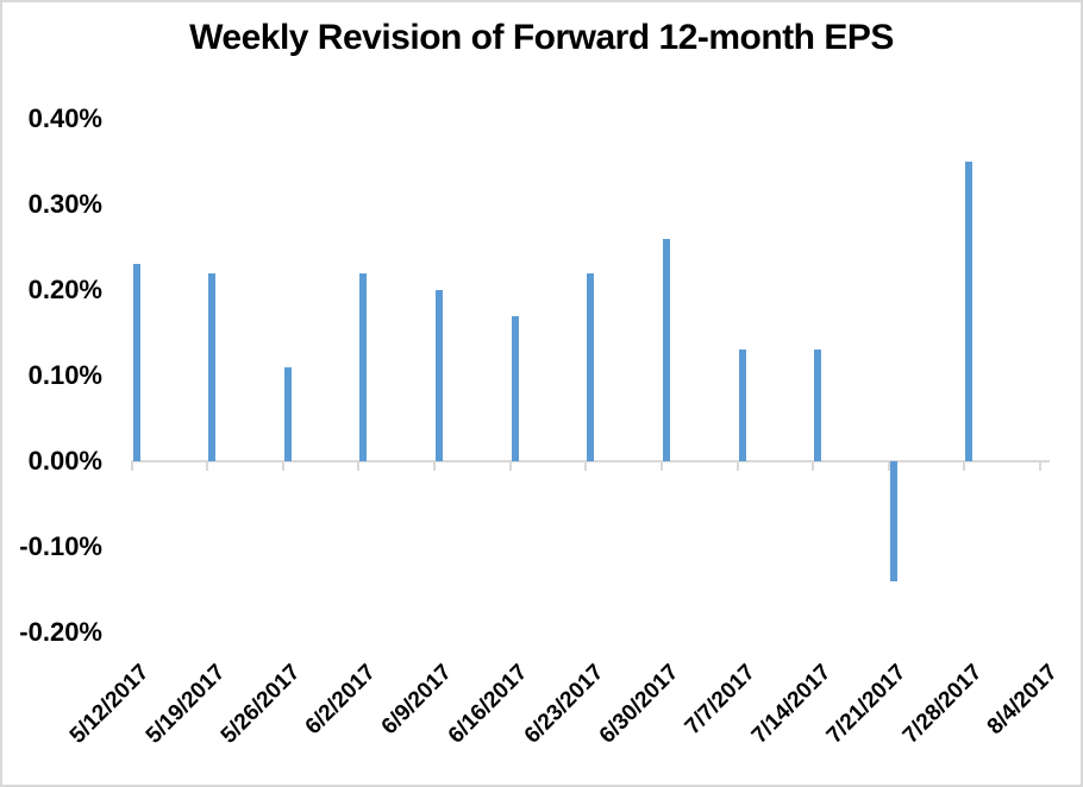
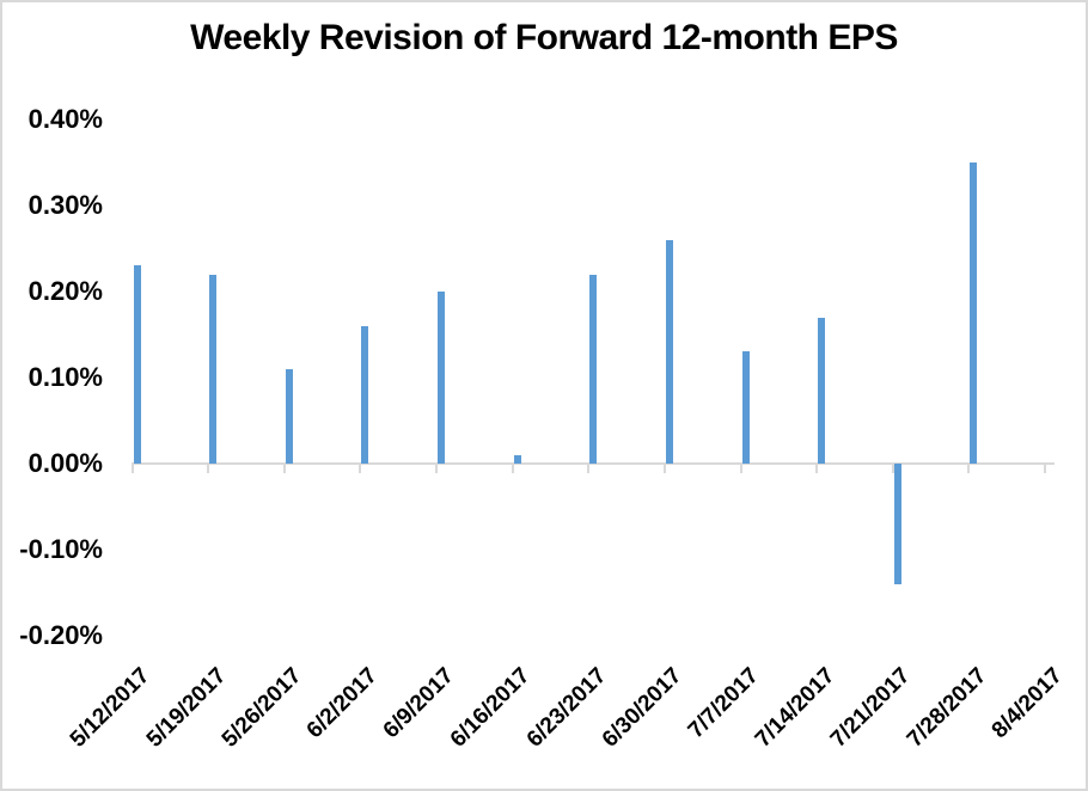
6/2/2017: 0.22% -> 0.16%
6/16/2017: 0.17% -> 0.01%
7/14/2017: 0.13% -> 0.17%
